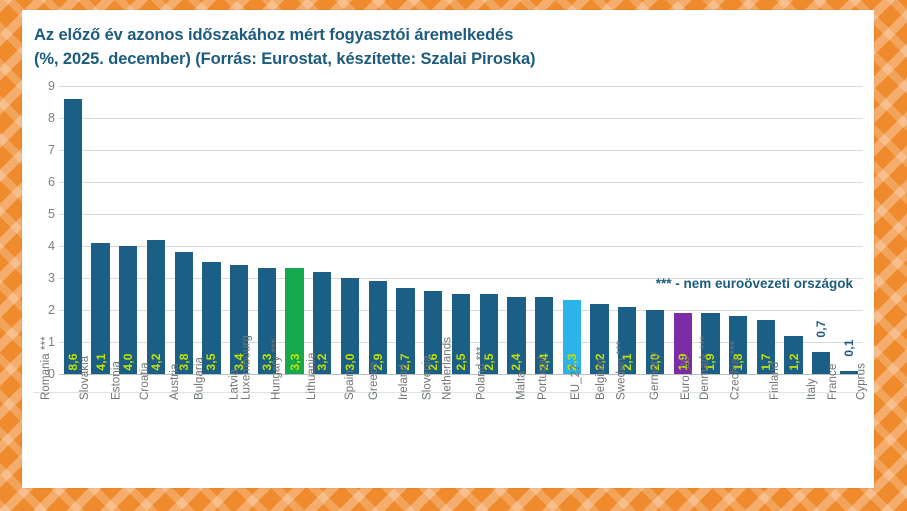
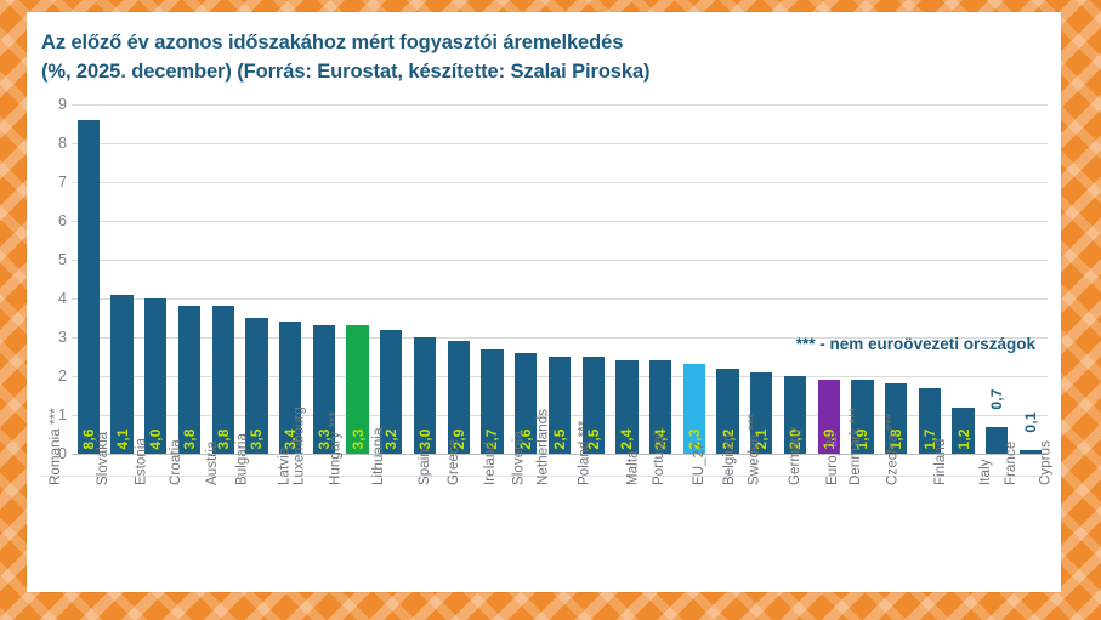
Croatia: 4,2 -> 3,8
